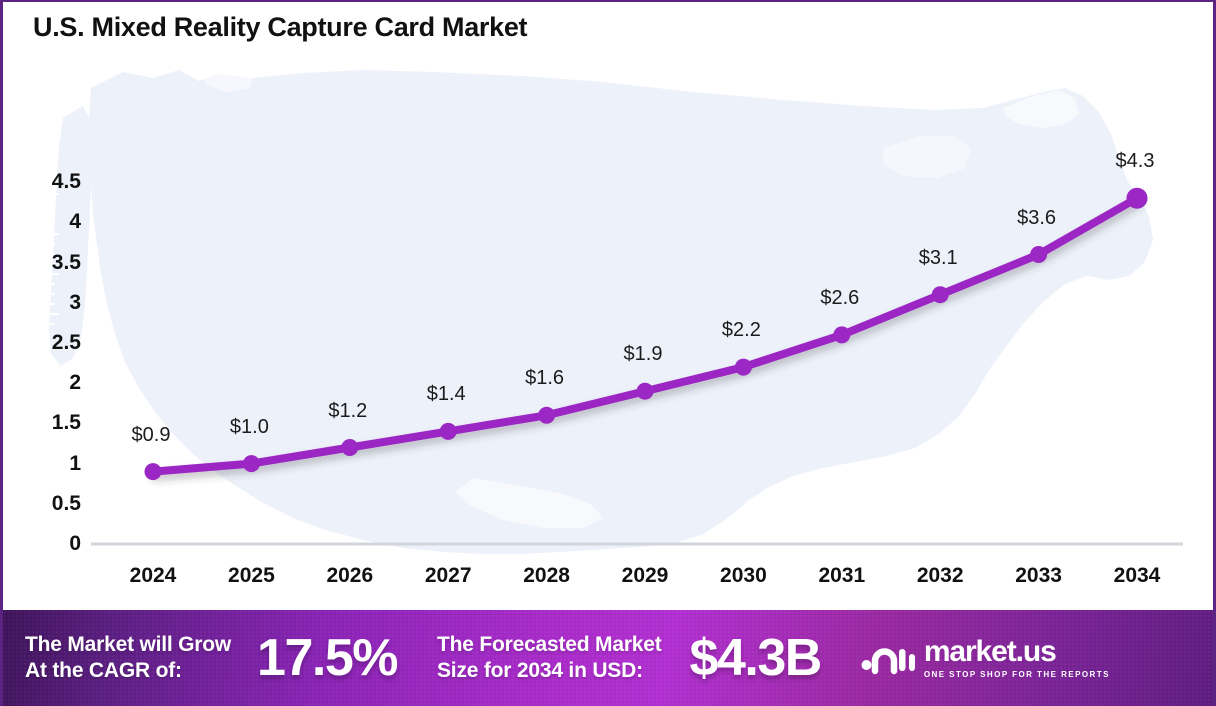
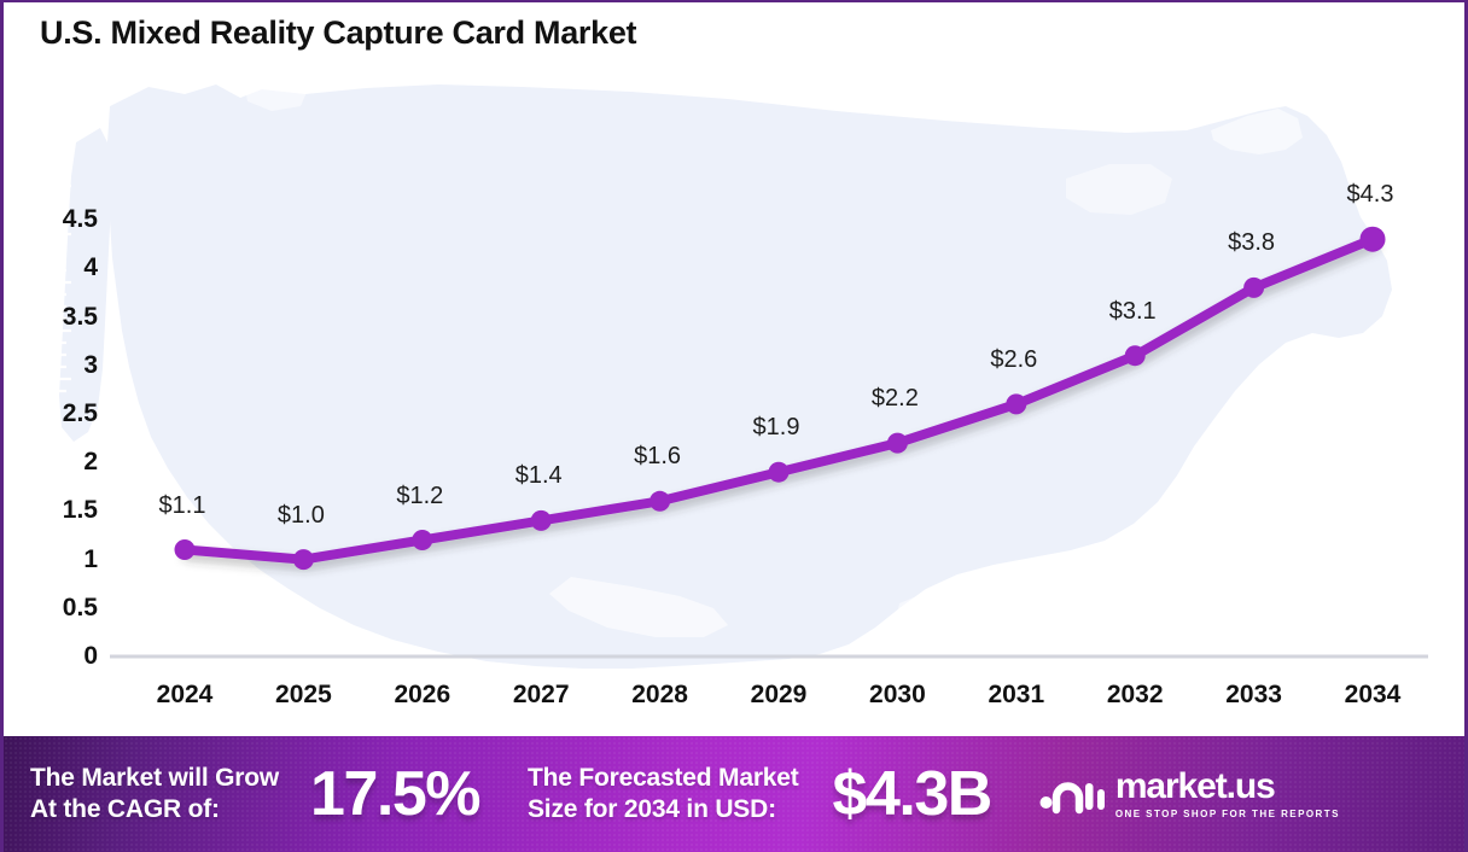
2024: $0.9 -> $1.1
2033: $3.6 -> $3.8
